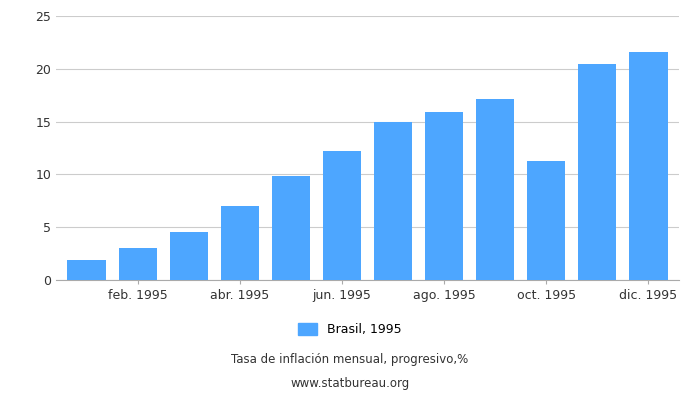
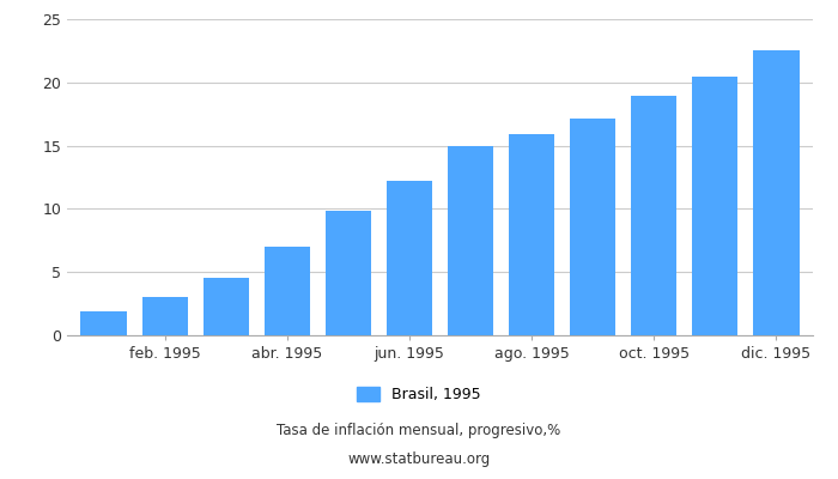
oct. 1995: 11.3 -> 18.9
dic. 1995: 21.6 -> 22.5
